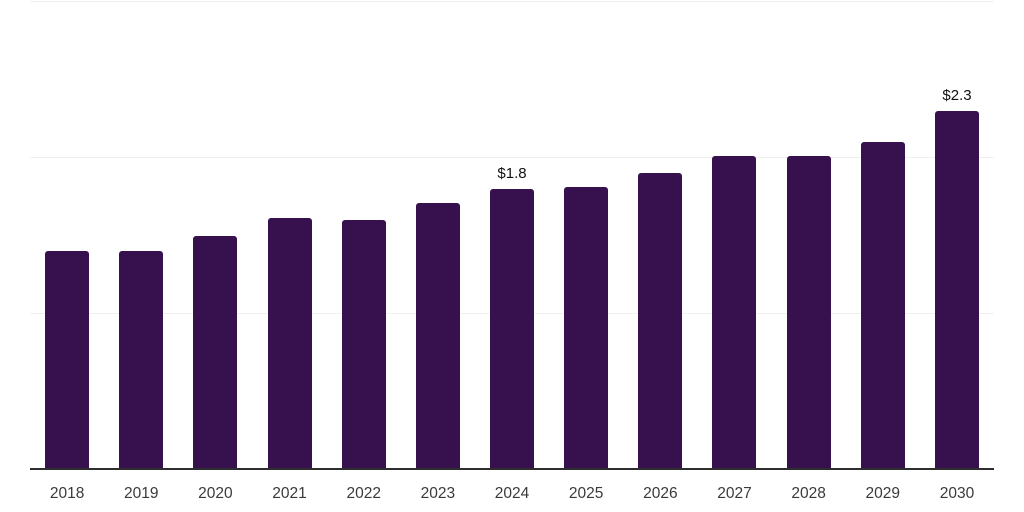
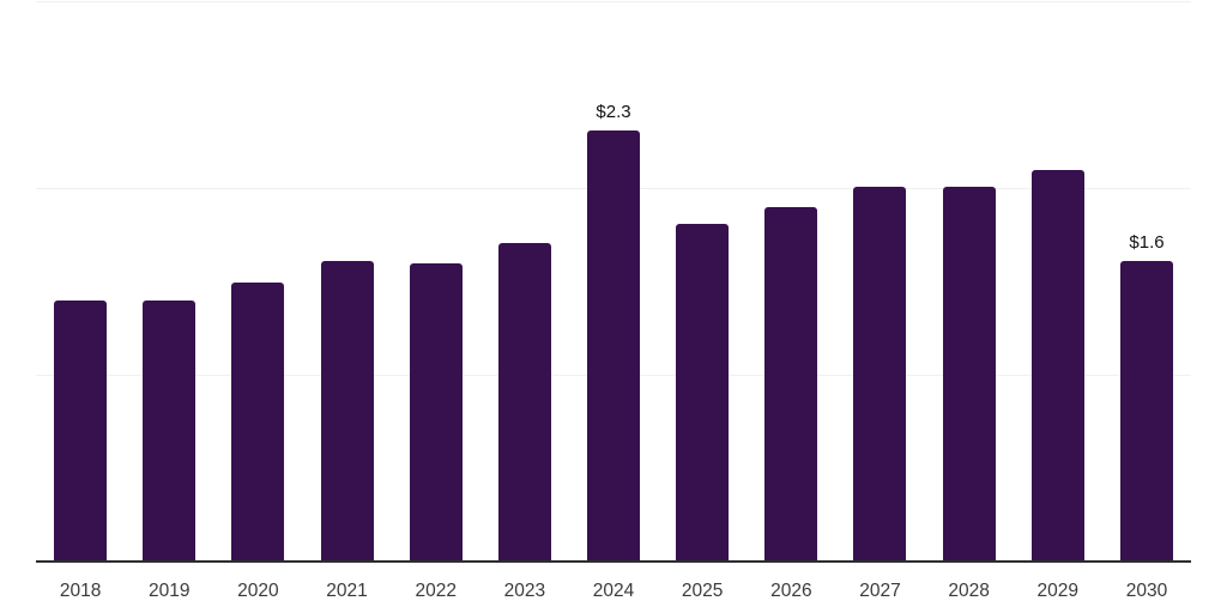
2024: $1.8 -> $2.3
2030: $2.3 -> $1.6
